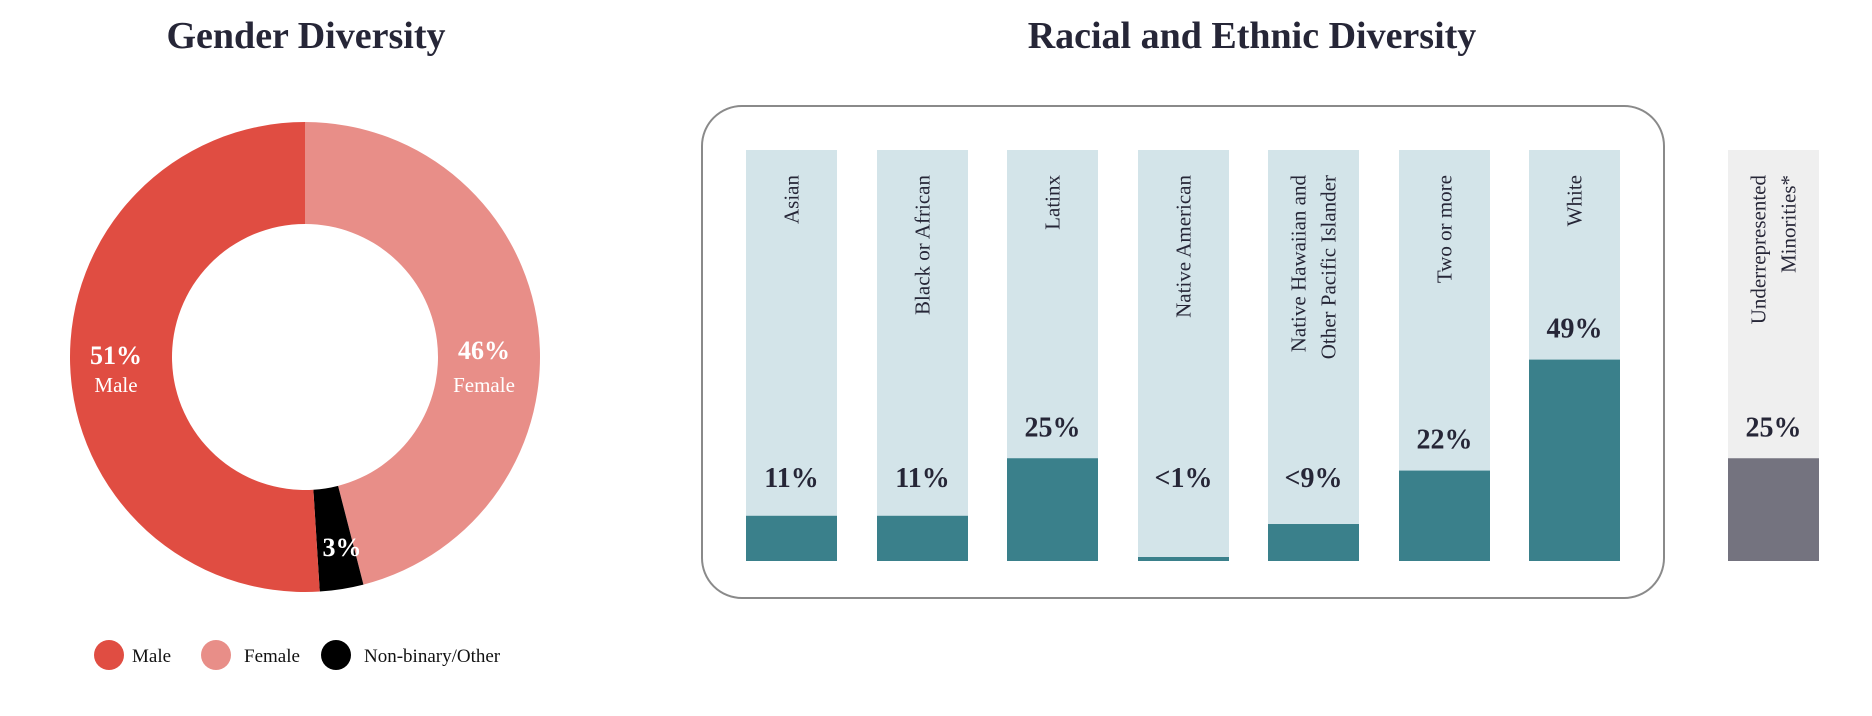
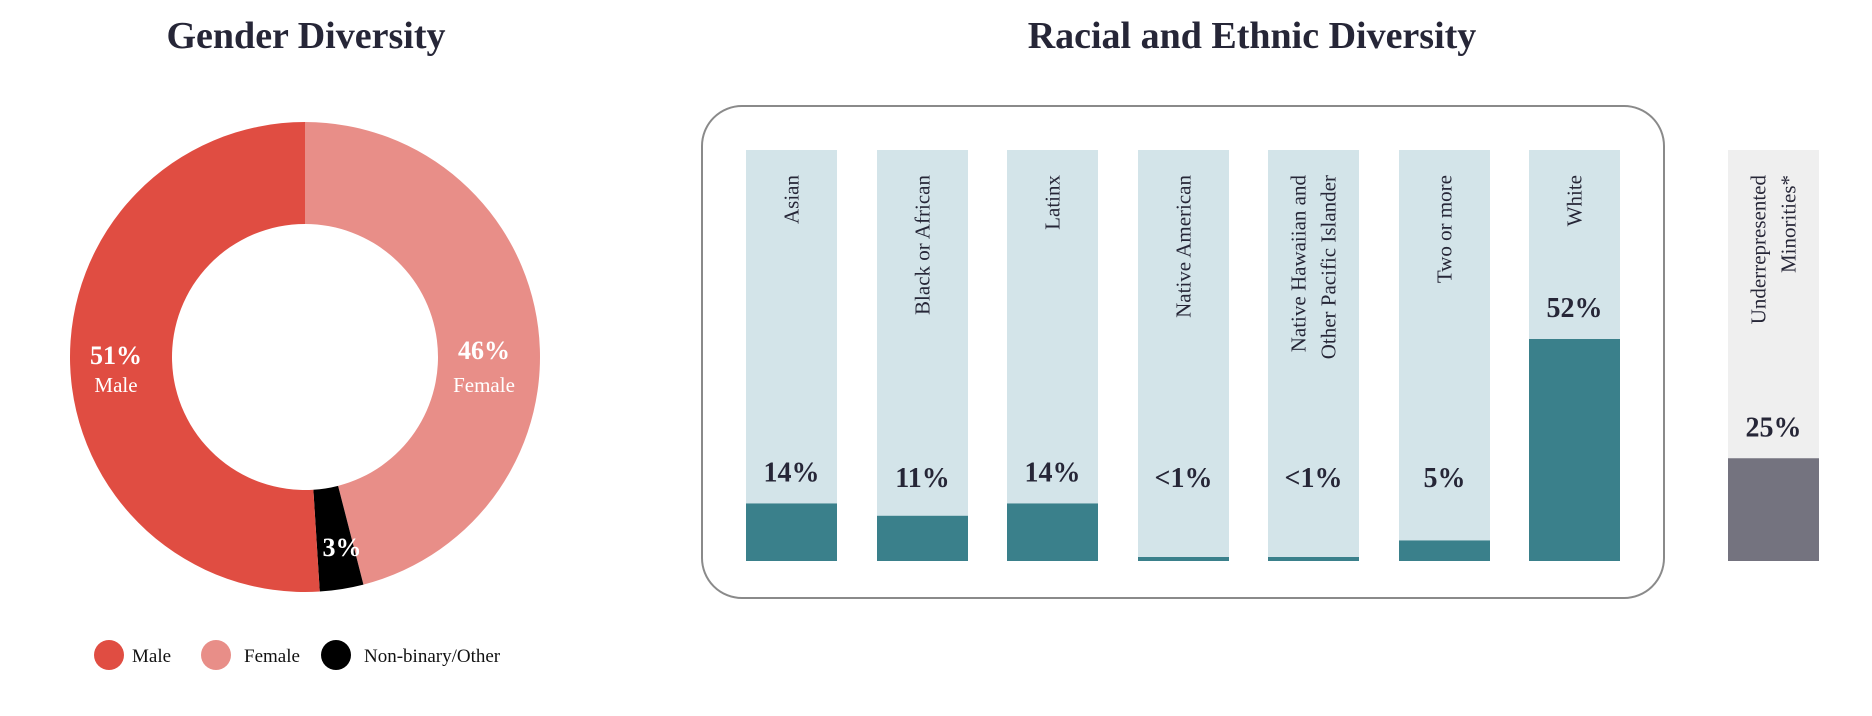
Racial and Ethnic Diversity/Asian: 11% -> 14%
Racial and Ethnic Diversity/Latinx: 25% -> 14%
Racial and Ethnic Diversity/Native Hawaiian and Other Pacific Islander: 9 -> 1
Racial and Ethnic Diversity/Two or more: 22% -> 5%
Racial and Ethnic Diversity/White: 49% -> 52%
